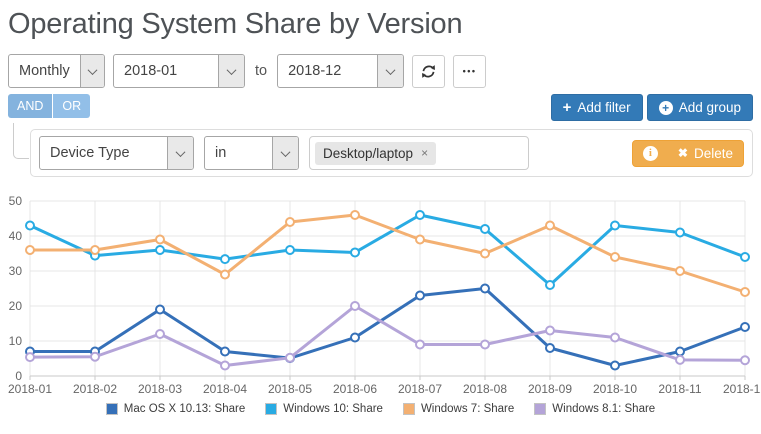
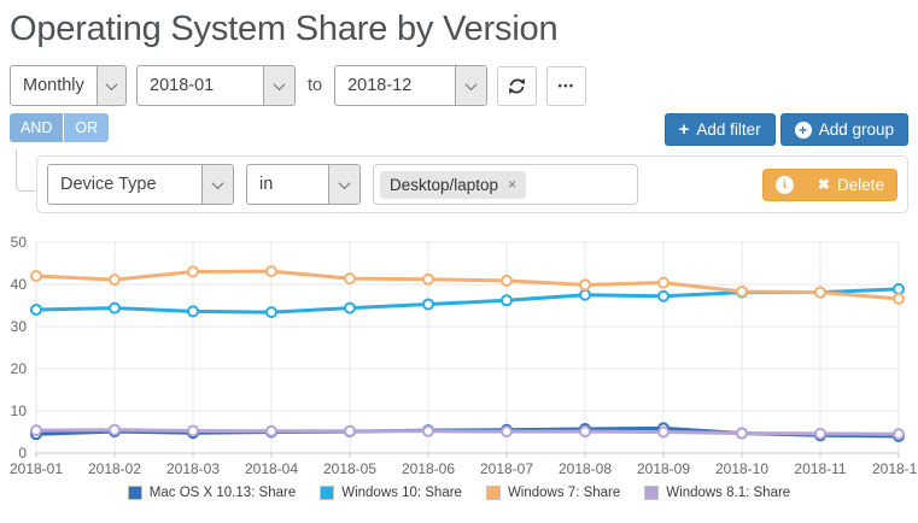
Mac OS X 10.13: Share/2018-01: 7 -> 4
Windows 10: Share/2018-01: 43 -> 34
Windows 7: Share/2018-01: 36 -> 42
Mac OS X 10.13: Share/2018-02: 7 -> 5
Windows 7: Share/2018-02: 36 -> 41
Mac OS X 10.13: Share/2018-03: 19 -> 5
Windows 10: Share/2018-03: 36 -> 34
Windows 7: Share/2018-03: 39 -> 43
Windows 8.1: Share/2018-03: 12 -> 5
Mac OS X 10.13: Share/2018-04: 7 -> 5
Windows 7: Share/2018-04: 29 -> 43
Windows 8.1: Share/2018-04: 3 -> 5
Windows 10: Share/2018-05: 36 -> 34
Windows 7: Share/2018-05: 44 -> 41
Mac OS X 10.13: Share/2018-06: 11 -> 5
Windows 7: Share/2018-06: 46 -> 41
Windows 8.1: Share/2018-06: 20 -> 5
Mac OS X 10.13: Share/2018-07: 23 -> 6
Windows 10: Share/2018-07: 46 -> 36
Windows 7: Share/2018-07: 39 -> 41
Windows 8.1: Share/2018-07: 9 -> 5
Mac OS X 10.13: Share/2018-08: 25 -> 6
Windows 10: Share/2018-08: 42 -> 38
Windows 7: Share/2018-08: 35 -> 40
Windows 8.1: Share/2018-08: 9 -> 5
Mac OS X 10.13: Share/2018-09: 8 -> 6
Windows 10: Share/2018-09: 26 -> 37
Windows 7: Share/2018-09: 43 -> 40
Windows 8.1: Share/2018-09: 13 -> 5
Mac OS X 10.13: Share/2018-10: 3 -> 5
Windows 10: Share/2018-10: 43 -> 38
Windows 7: Share/2018-10: 34 -> 38
Windows 8.1: Share/2018-10: 11 -> 5
Mac OS X 10.13: Share/2018-11: 7 -> 4
Windows 10: Share/2018-11: 41 -> 38
Windows 7: Share/2018-11: 30 -> 38
Mac OS X 10.13: Share/2018-12: 14 -> 4
Windows 10: Share/2018-12: 34 -> 39
Windows 7: Share/2018-12: 24 -> 37
